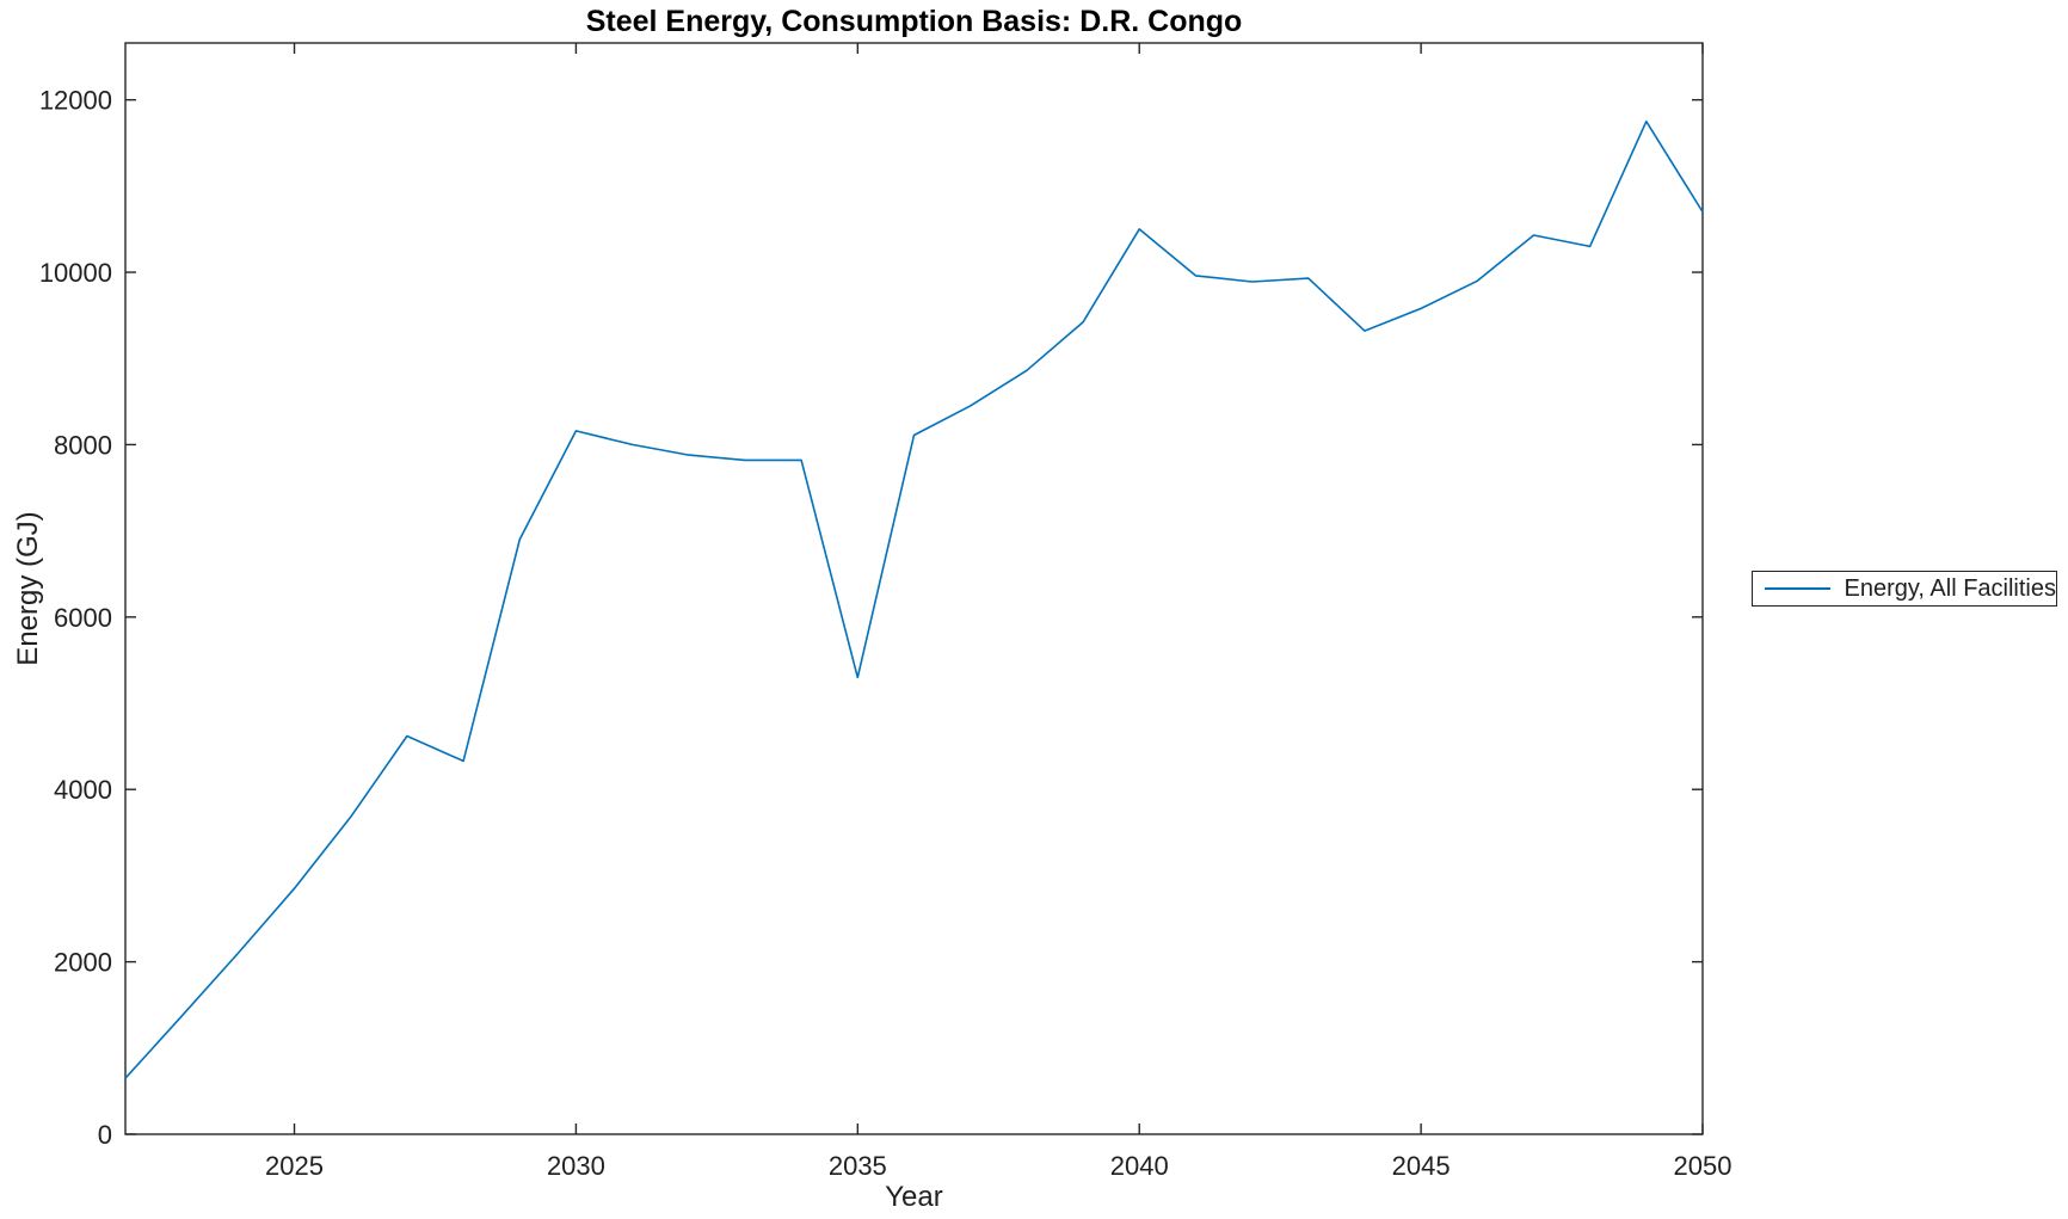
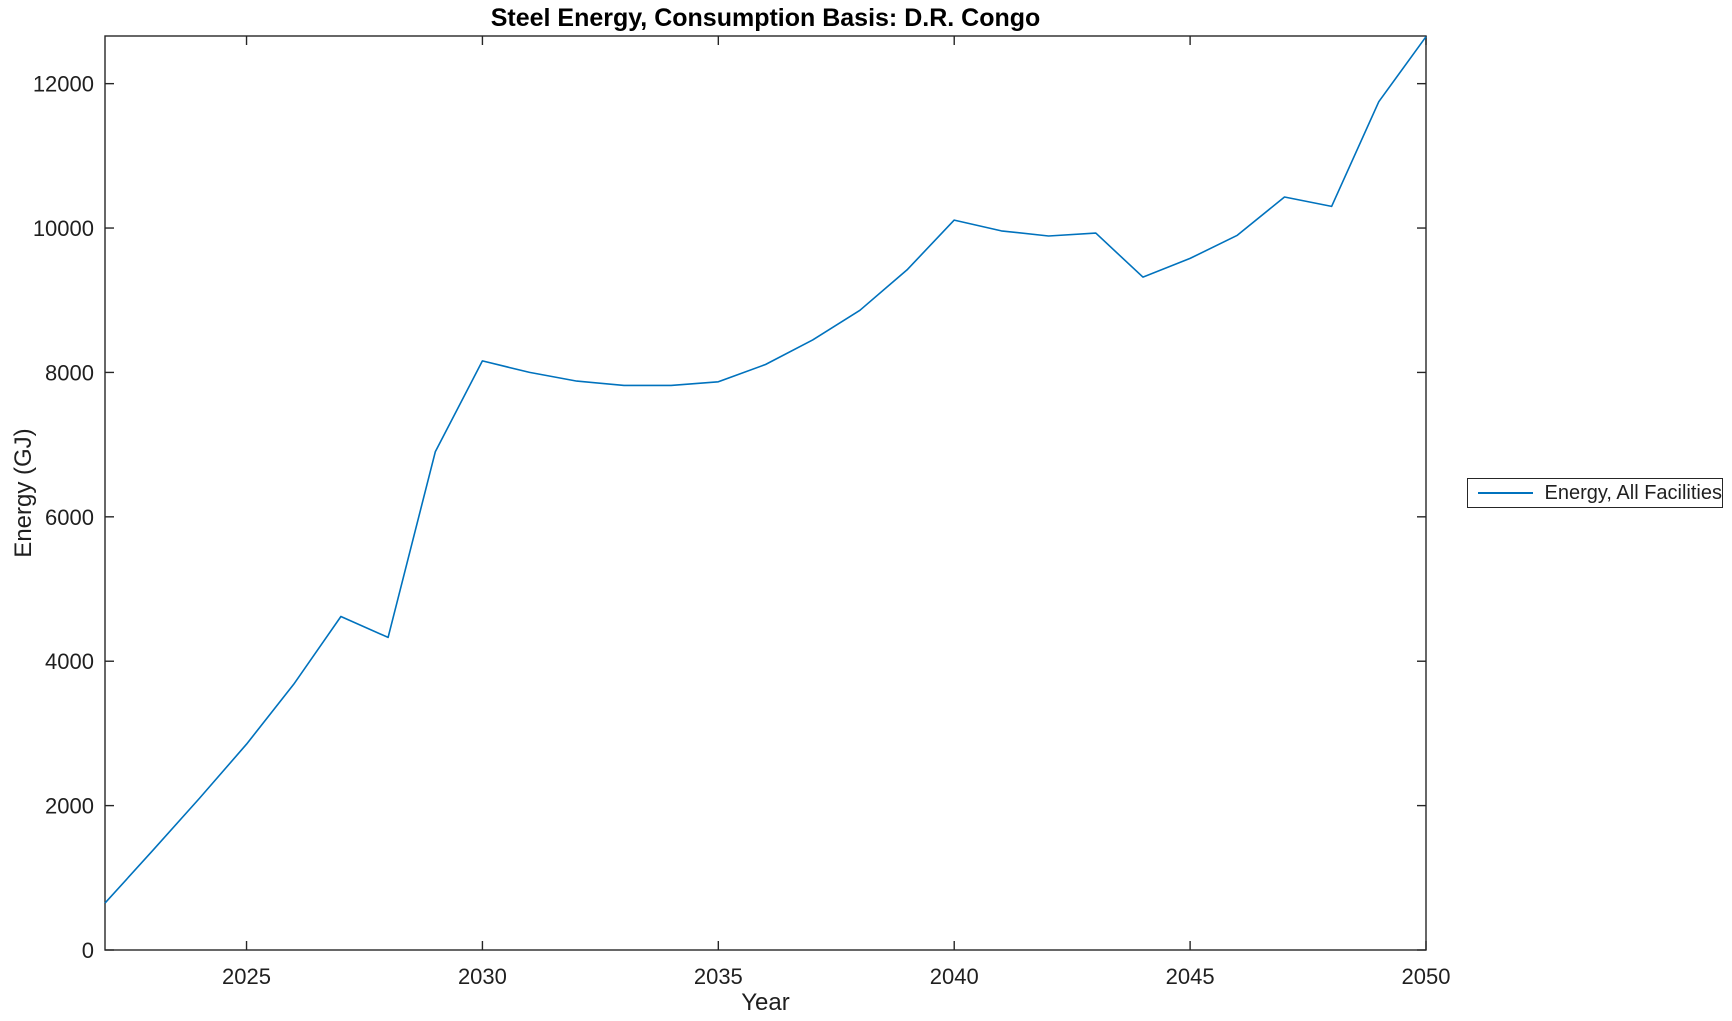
2035: 5300 -> 7900
2040: 10500 -> 10100
2050: 10700 -> 12600
